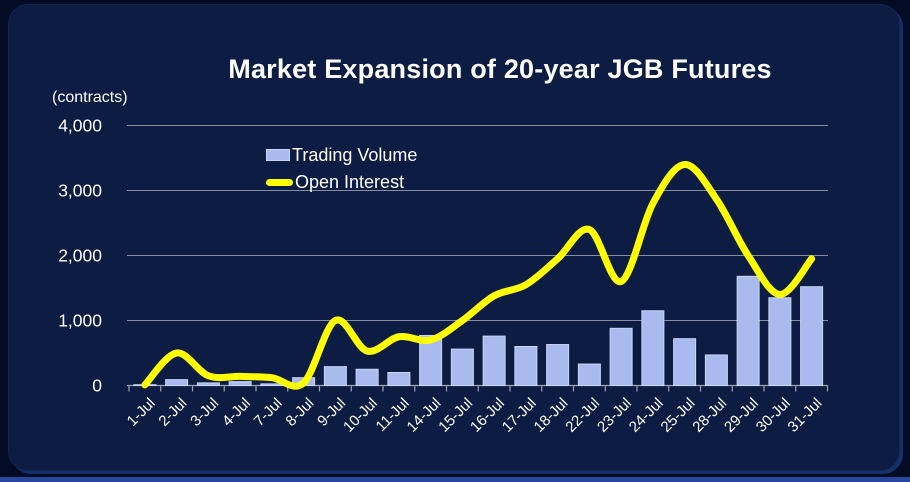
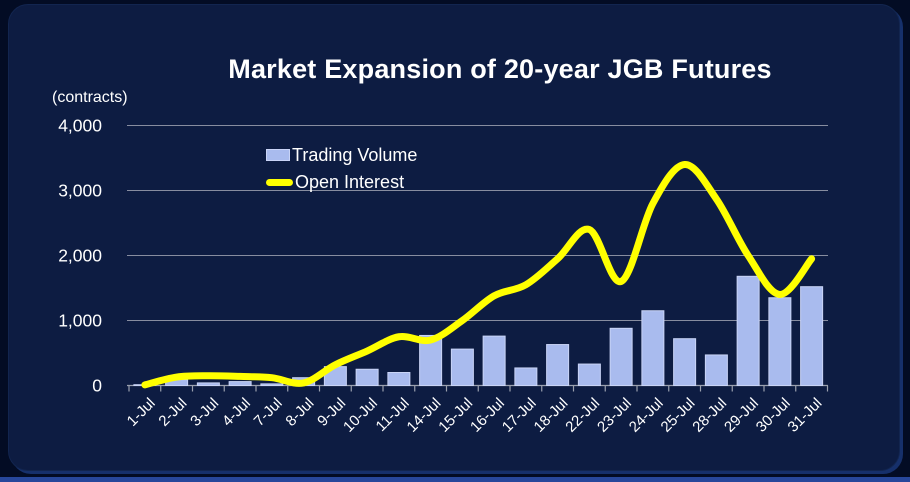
Open Interest/2-Jul: 500 -> 100
Open Interest/9-Jul: 1000 -> 300
Trading Volume/17-Jul: 600 -> 300
